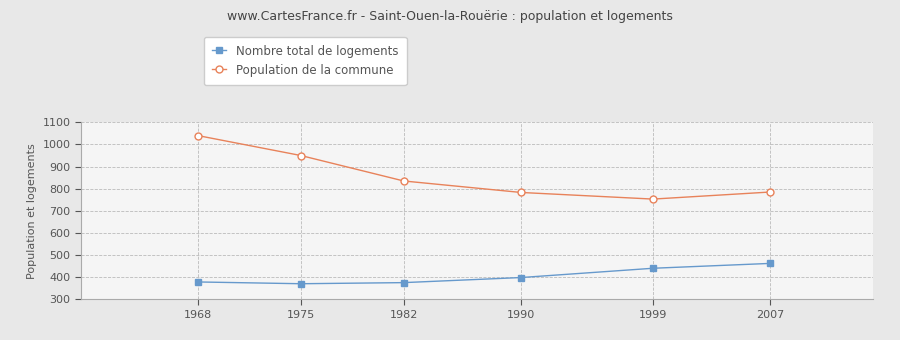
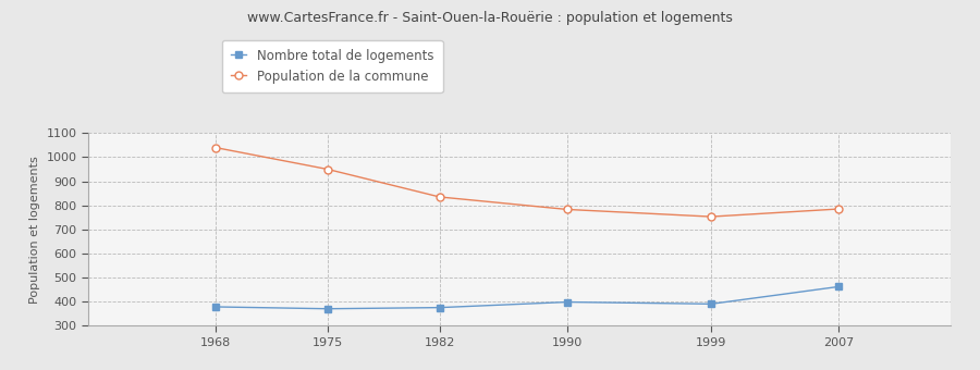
Nombre total de logements/1999: 440 -> 390
